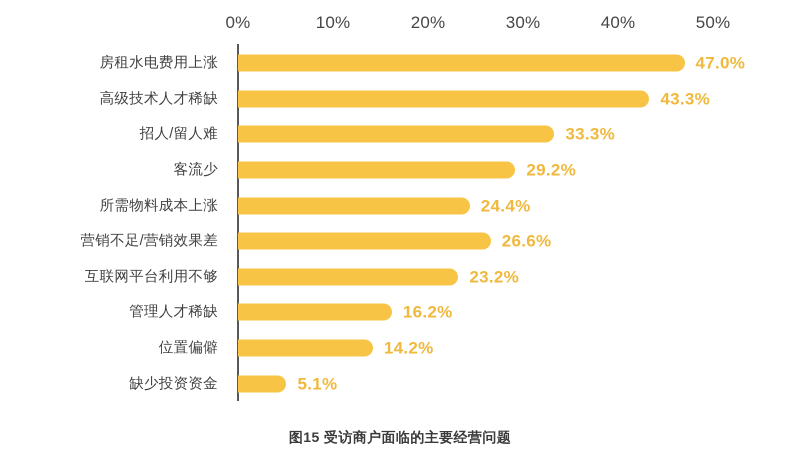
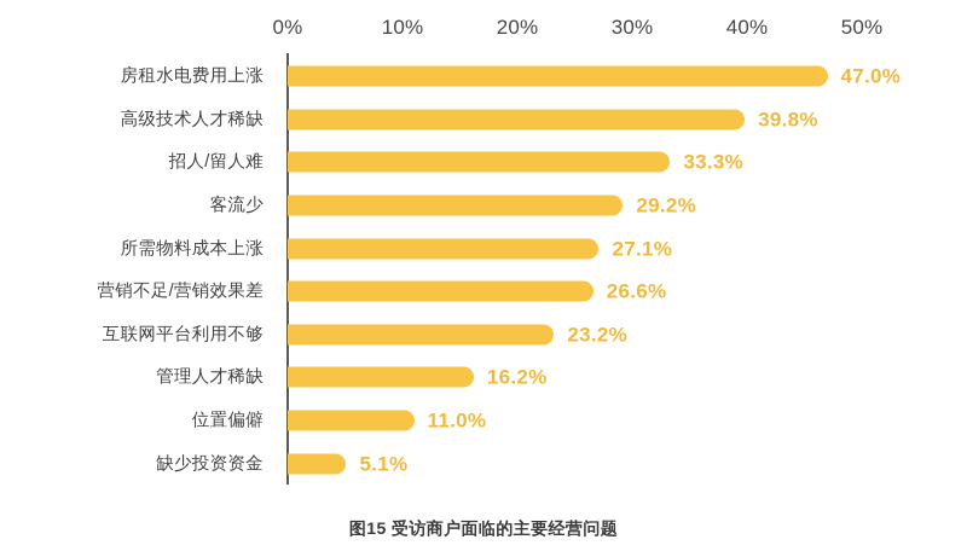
高级技术人才稀缺: 43.3% -> 39.8%
所需物料成本上涨: 24.4% -> 27.1%
位置偏僻: 14.2% -> 11.0%
